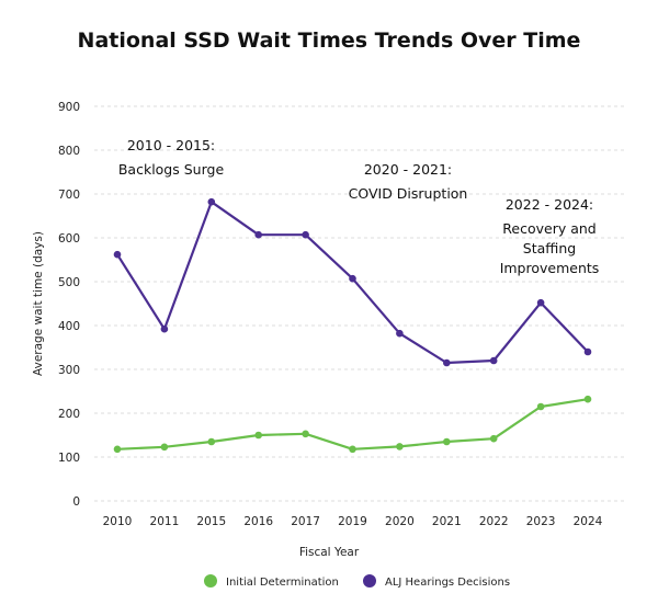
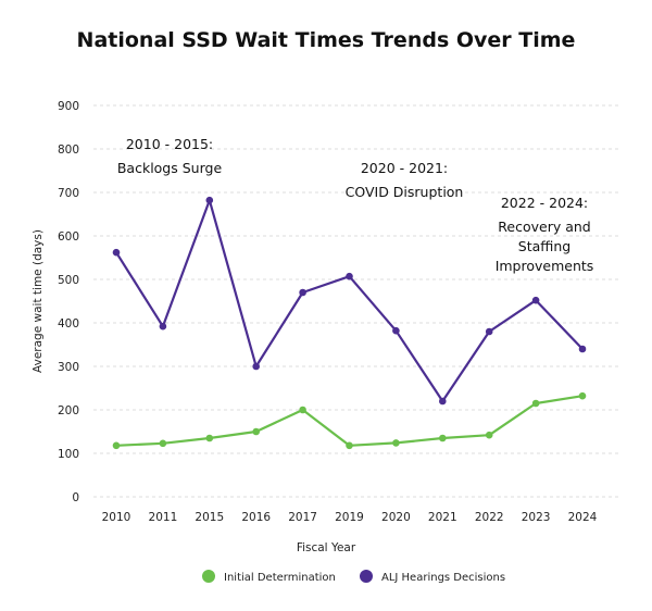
ALJ Hearings Decisions/2016: 610 -> 300
Initial Determination/2017: 150 -> 200
ALJ Hearings Decisions/2017: 610 -> 470
ALJ Hearings Decisions/2021: 320 -> 220
ALJ Hearings Decisions/2022: 320 -> 380
